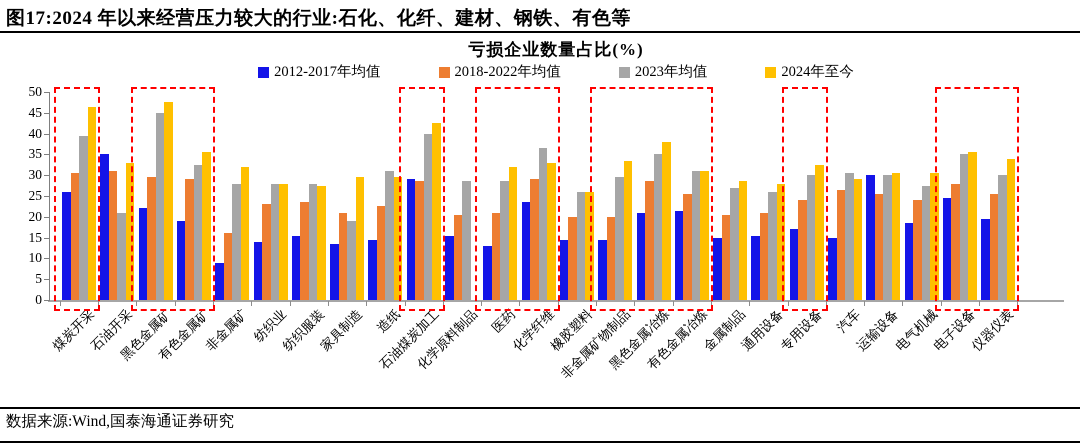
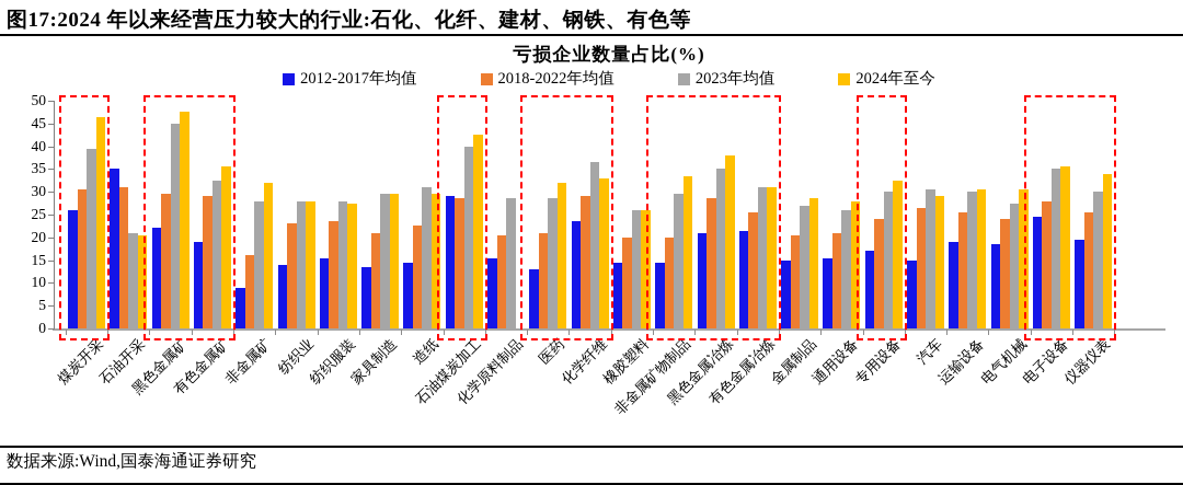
2024年至今/石油开采: 33 -> 20
2023年均值/家具制造: 19 -> 30
2012-2017年均值/运输设备: 30 -> 19
